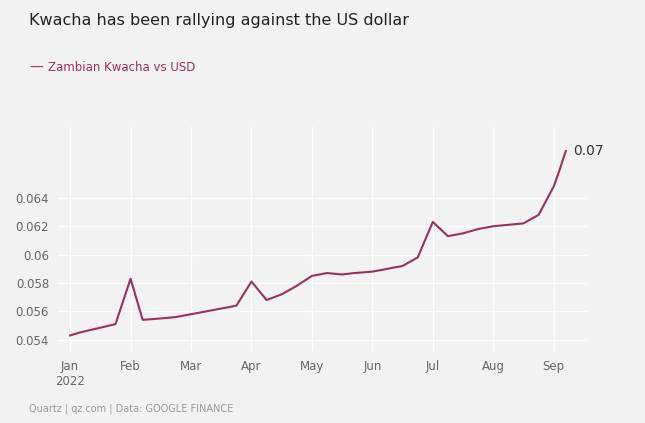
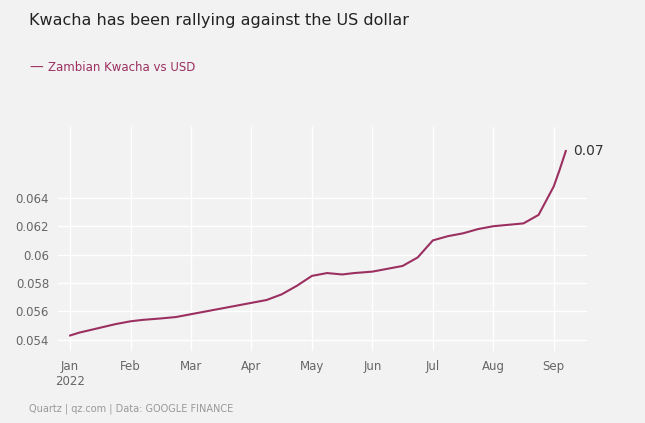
Feb: 0.0583 -> 0.0553
Apr: 0.0581 -> 0.0566
Jul: 0.0623 -> 0.0610
